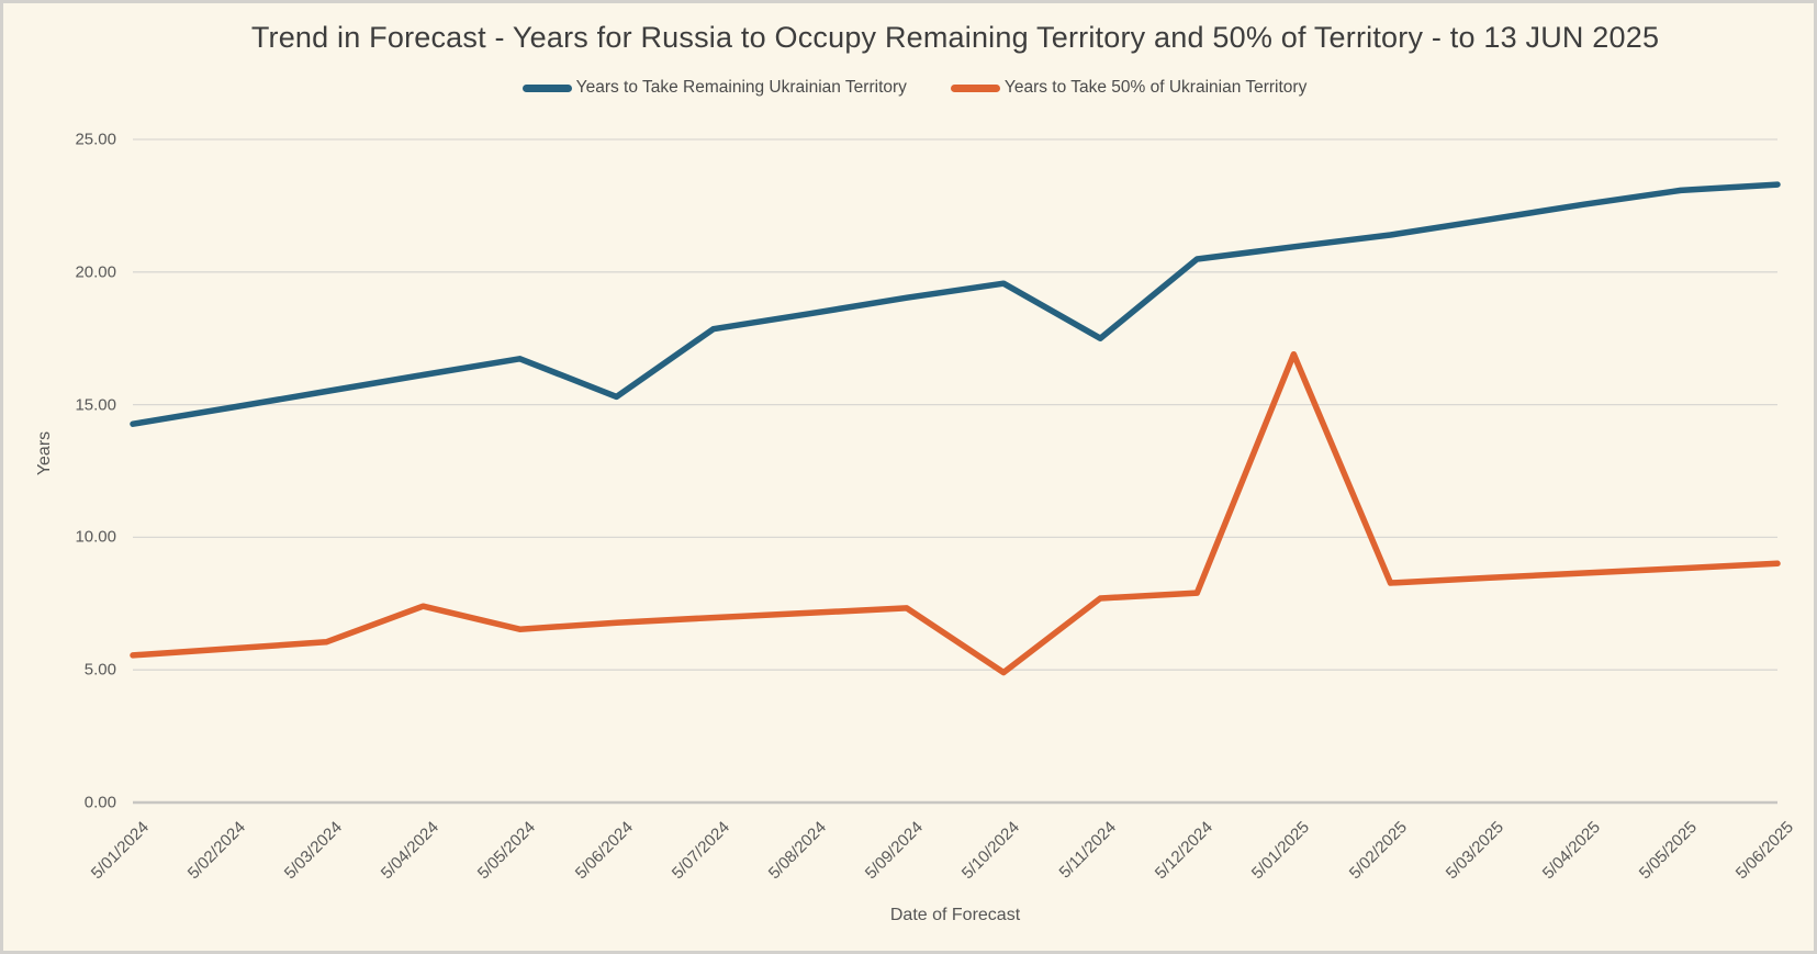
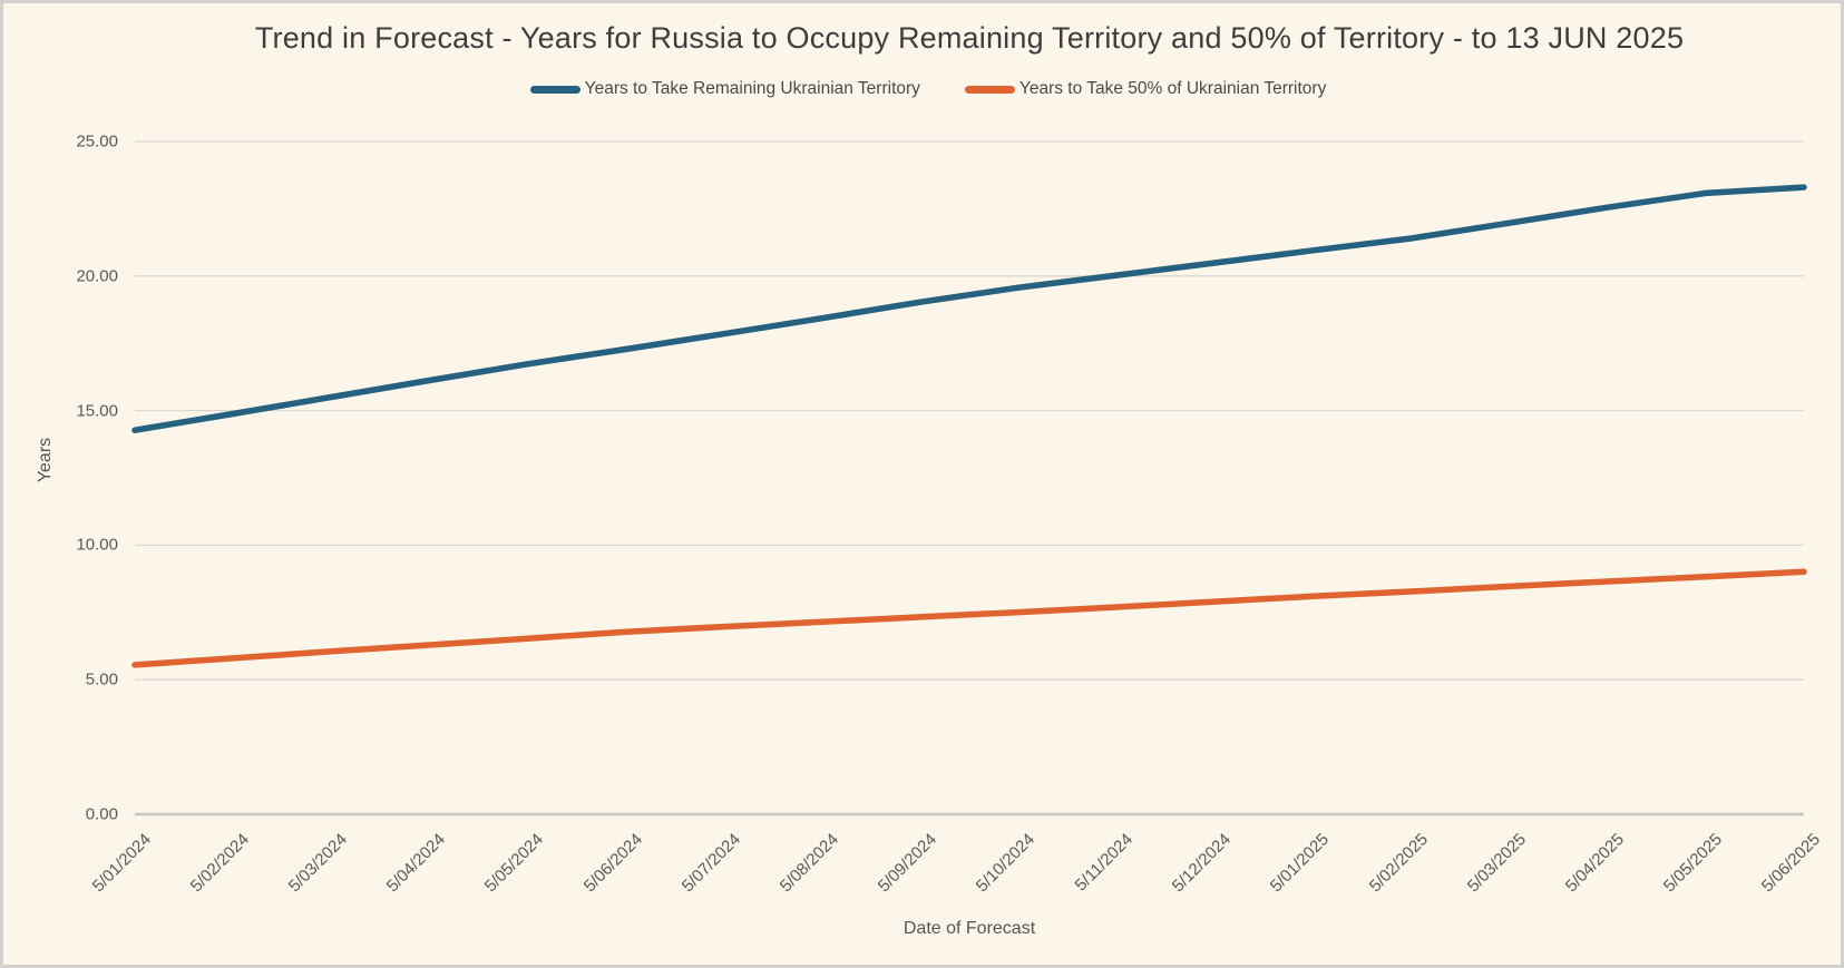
Years to Take 50% of Ukrainian Territory/5/04/2024: 7.4 -> 6.3
Years to Take Remaining Ukrainian Territory/5/06/2024: 15.3 -> 17.3
Years to Take 50% of Ukrainian Territory/5/10/2024: 4.9 -> 7.5
Years to Take Remaining Ukrainian Territory/5/11/2024: 17.5 -> 20.0
Years to Take 50% of Ukrainian Territory/5/01/2025: 16.9 -> 8.1
